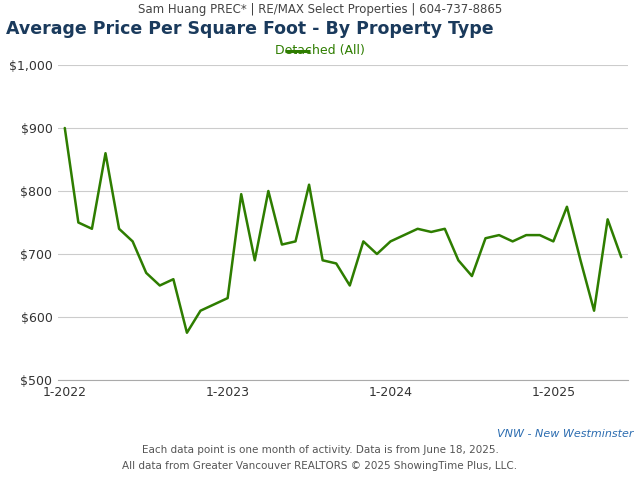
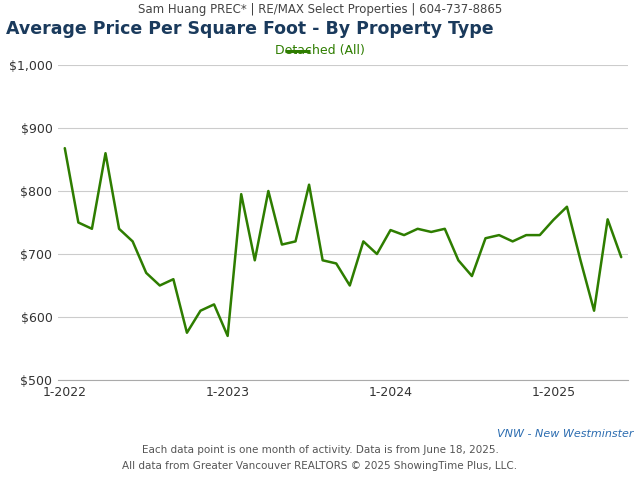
1-2022: $900 -> $868
1-2023: $630 -> $570
1-2024: $720 -> $738
1-2025: $720 -> $754
